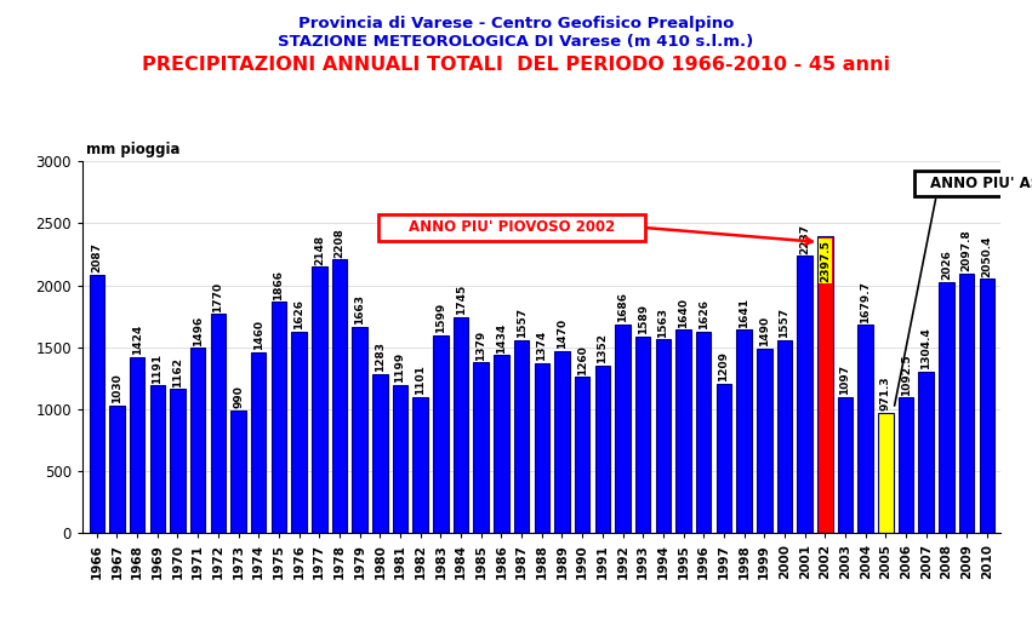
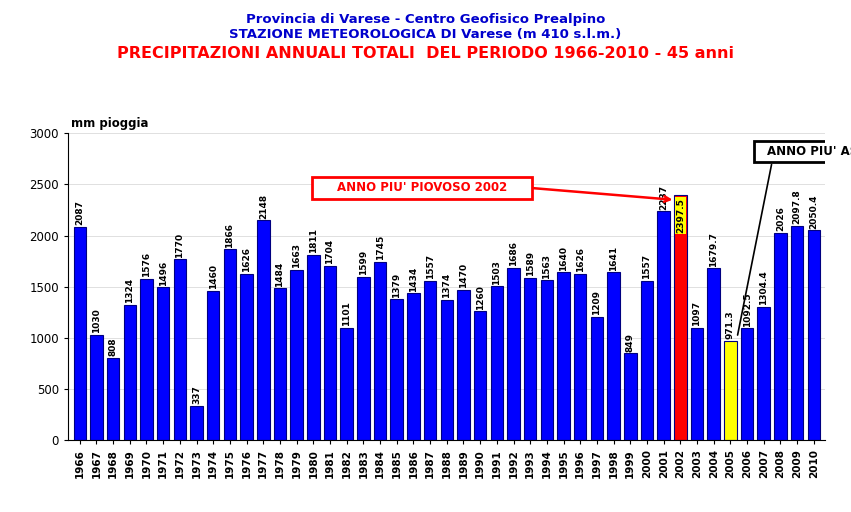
1968: 1424 -> 808
1969: 1191 -> 1324
1970: 1162 -> 1576
1973: 990 -> 337
1978: 2208 -> 1484
1980: 1283 -> 1811
1981: 1199 -> 1704
1991: 1352 -> 1503
1999: 1490 -> 849
